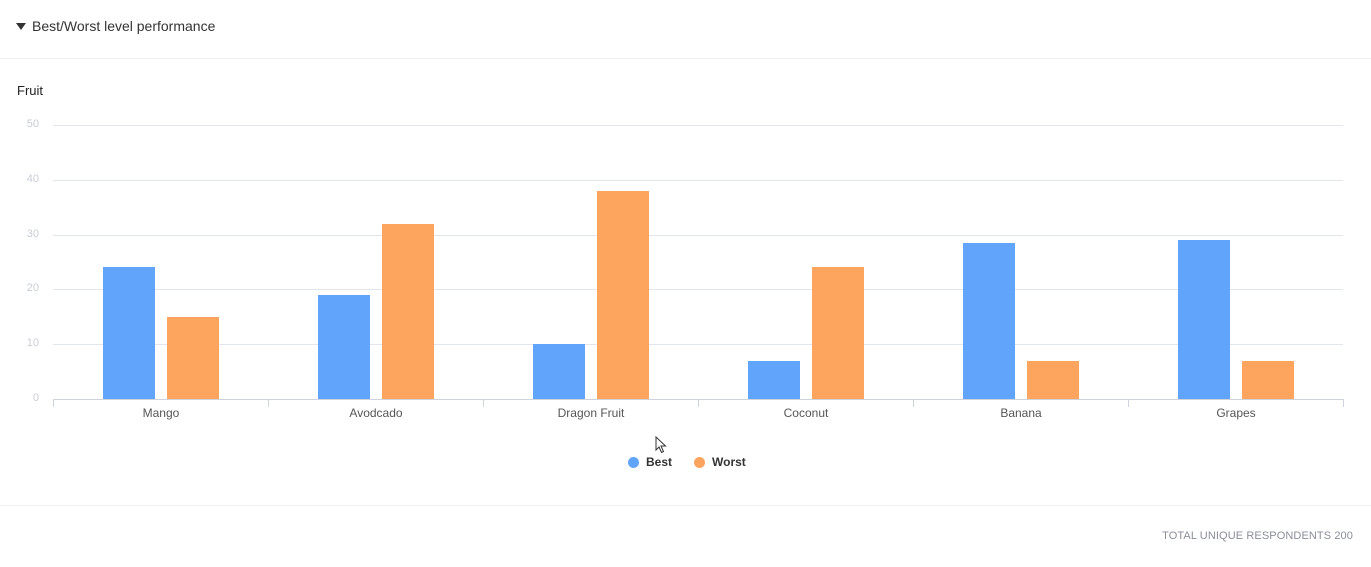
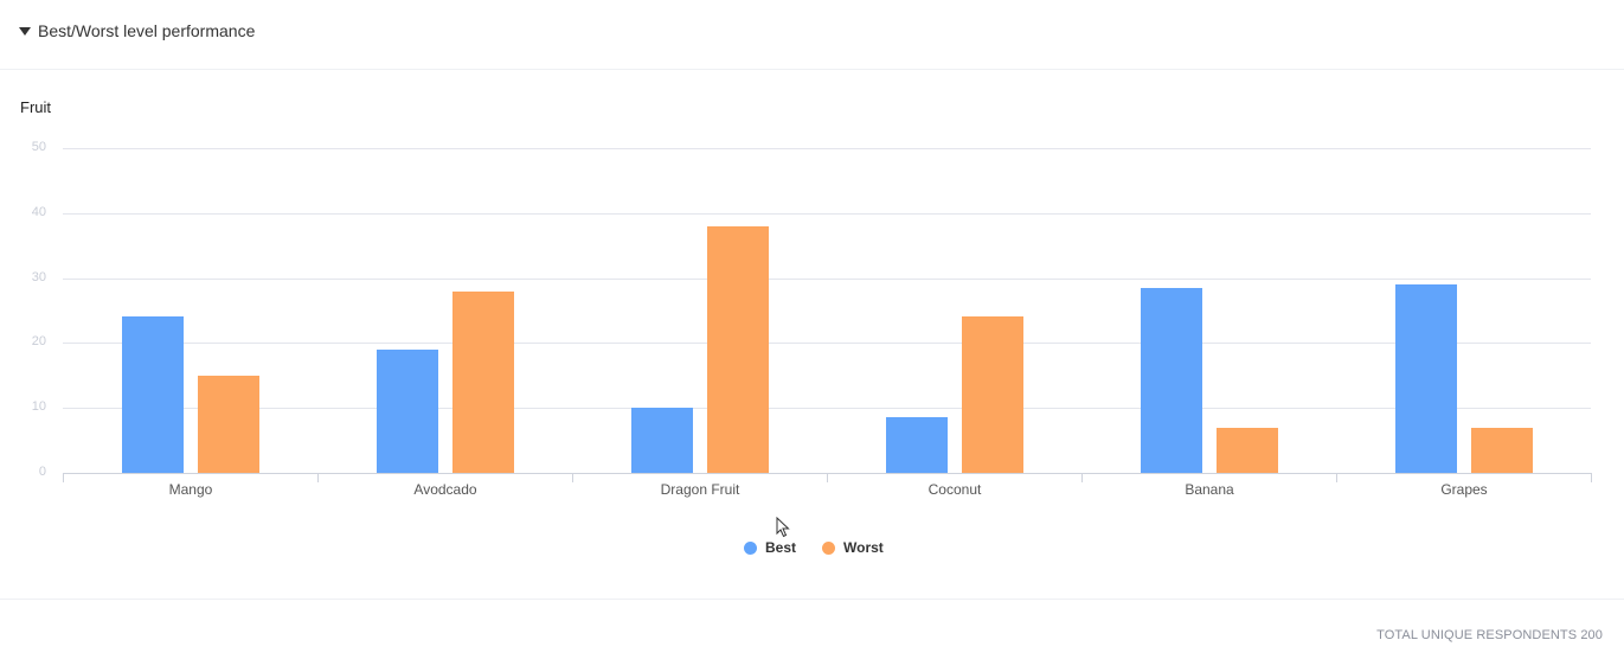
Worst/Avodcado: 32 -> 28
Best/Coconut: 7 -> 8
